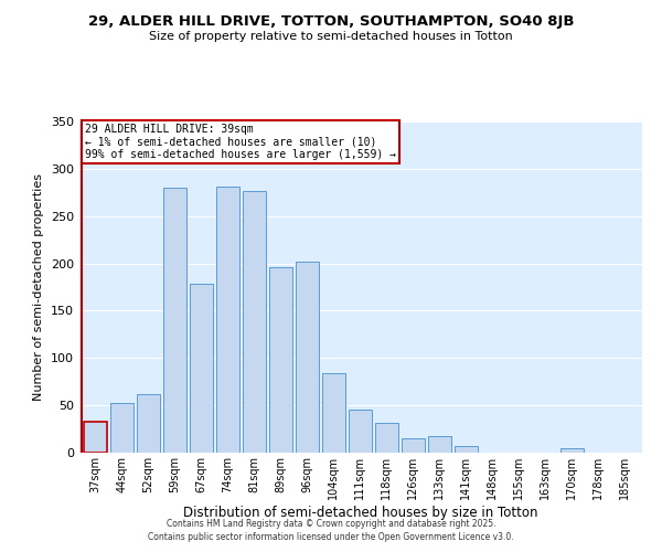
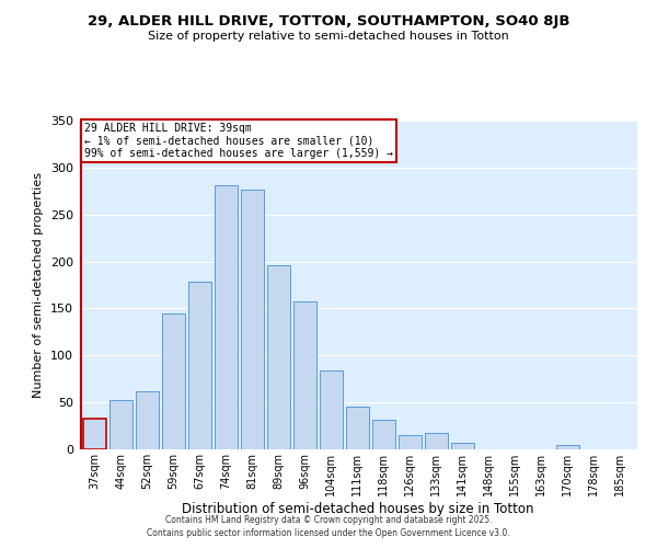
59sqm: 280 -> 145
96sqm: 202 -> 158
